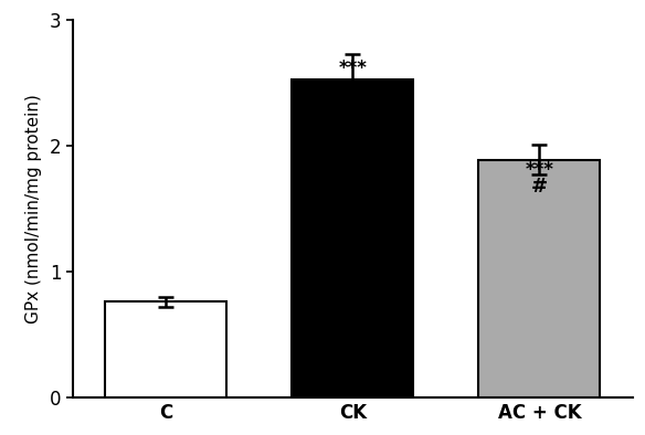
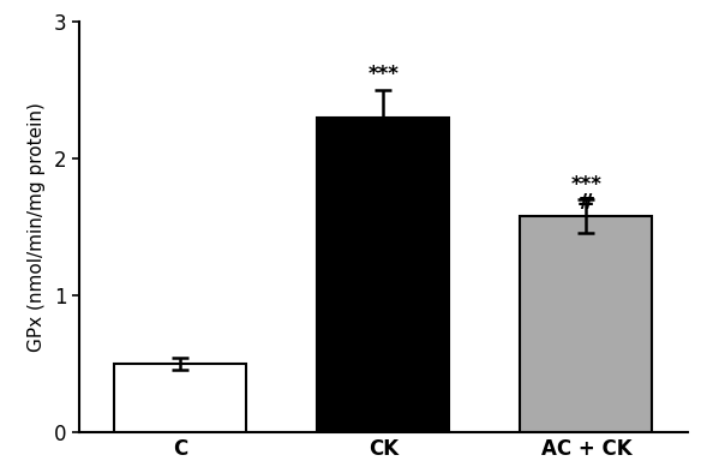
C: 0.76 -> 0.50
CK: 2.53 -> 2.30
AC + CK: 1.89 -> 1.58
